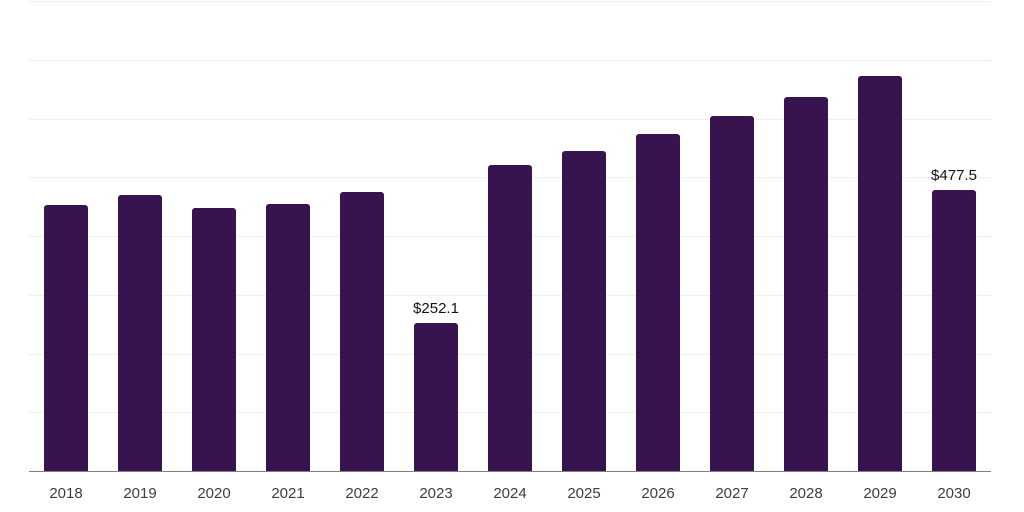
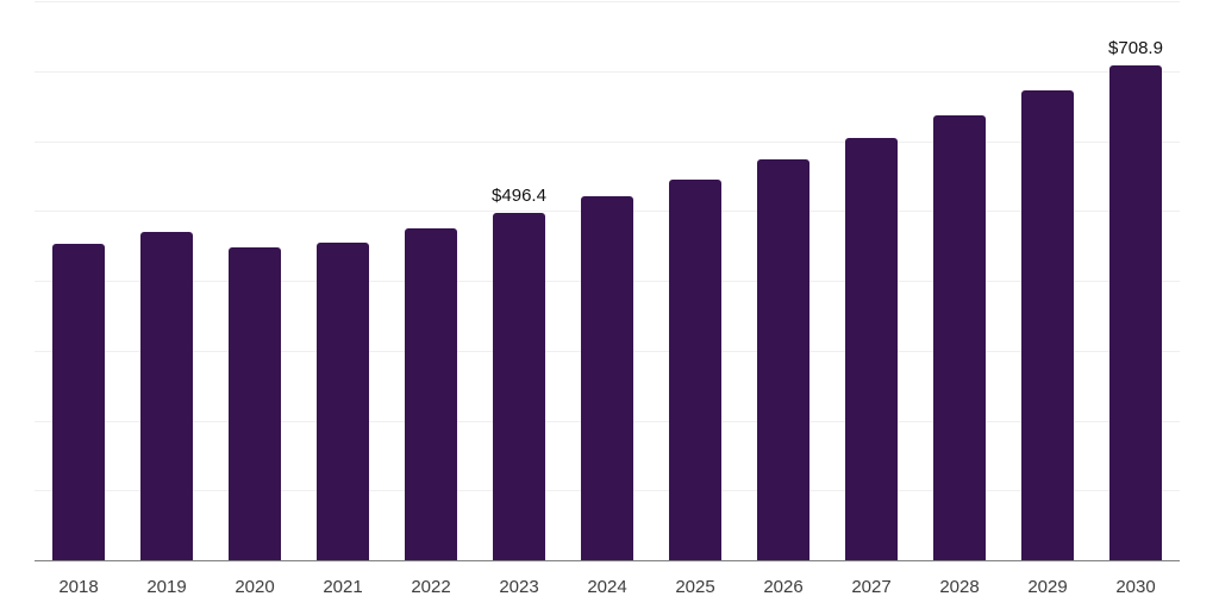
2023: $252.1 -> $496.4
2030: $477.5 -> $708.9
